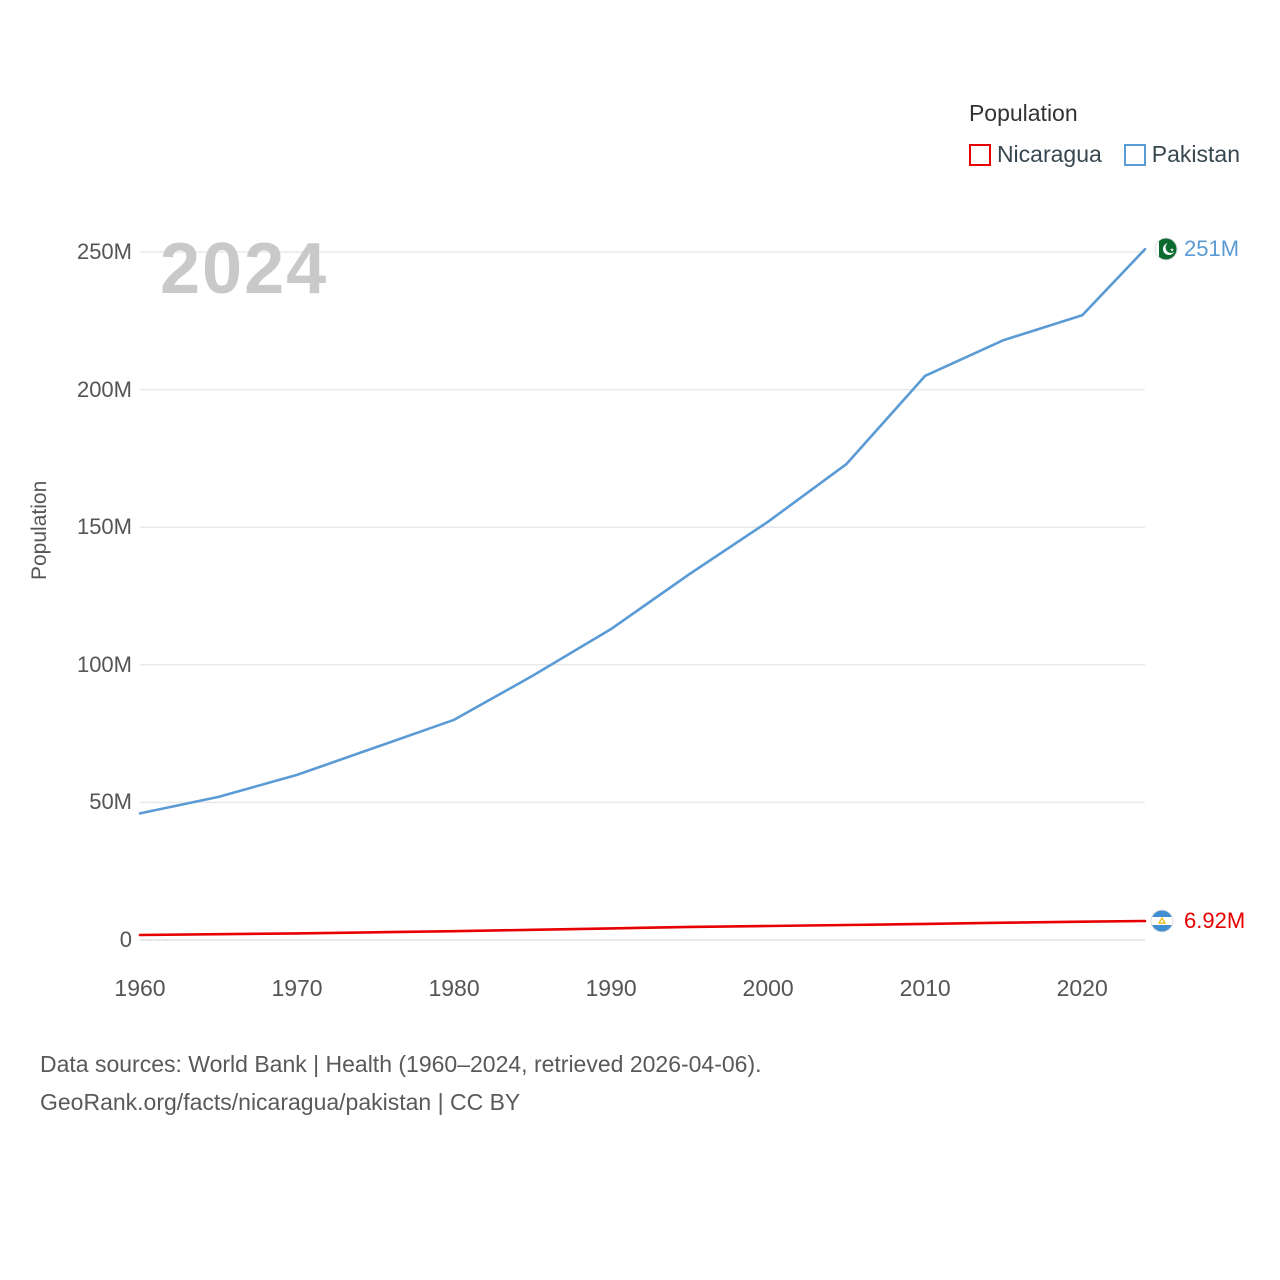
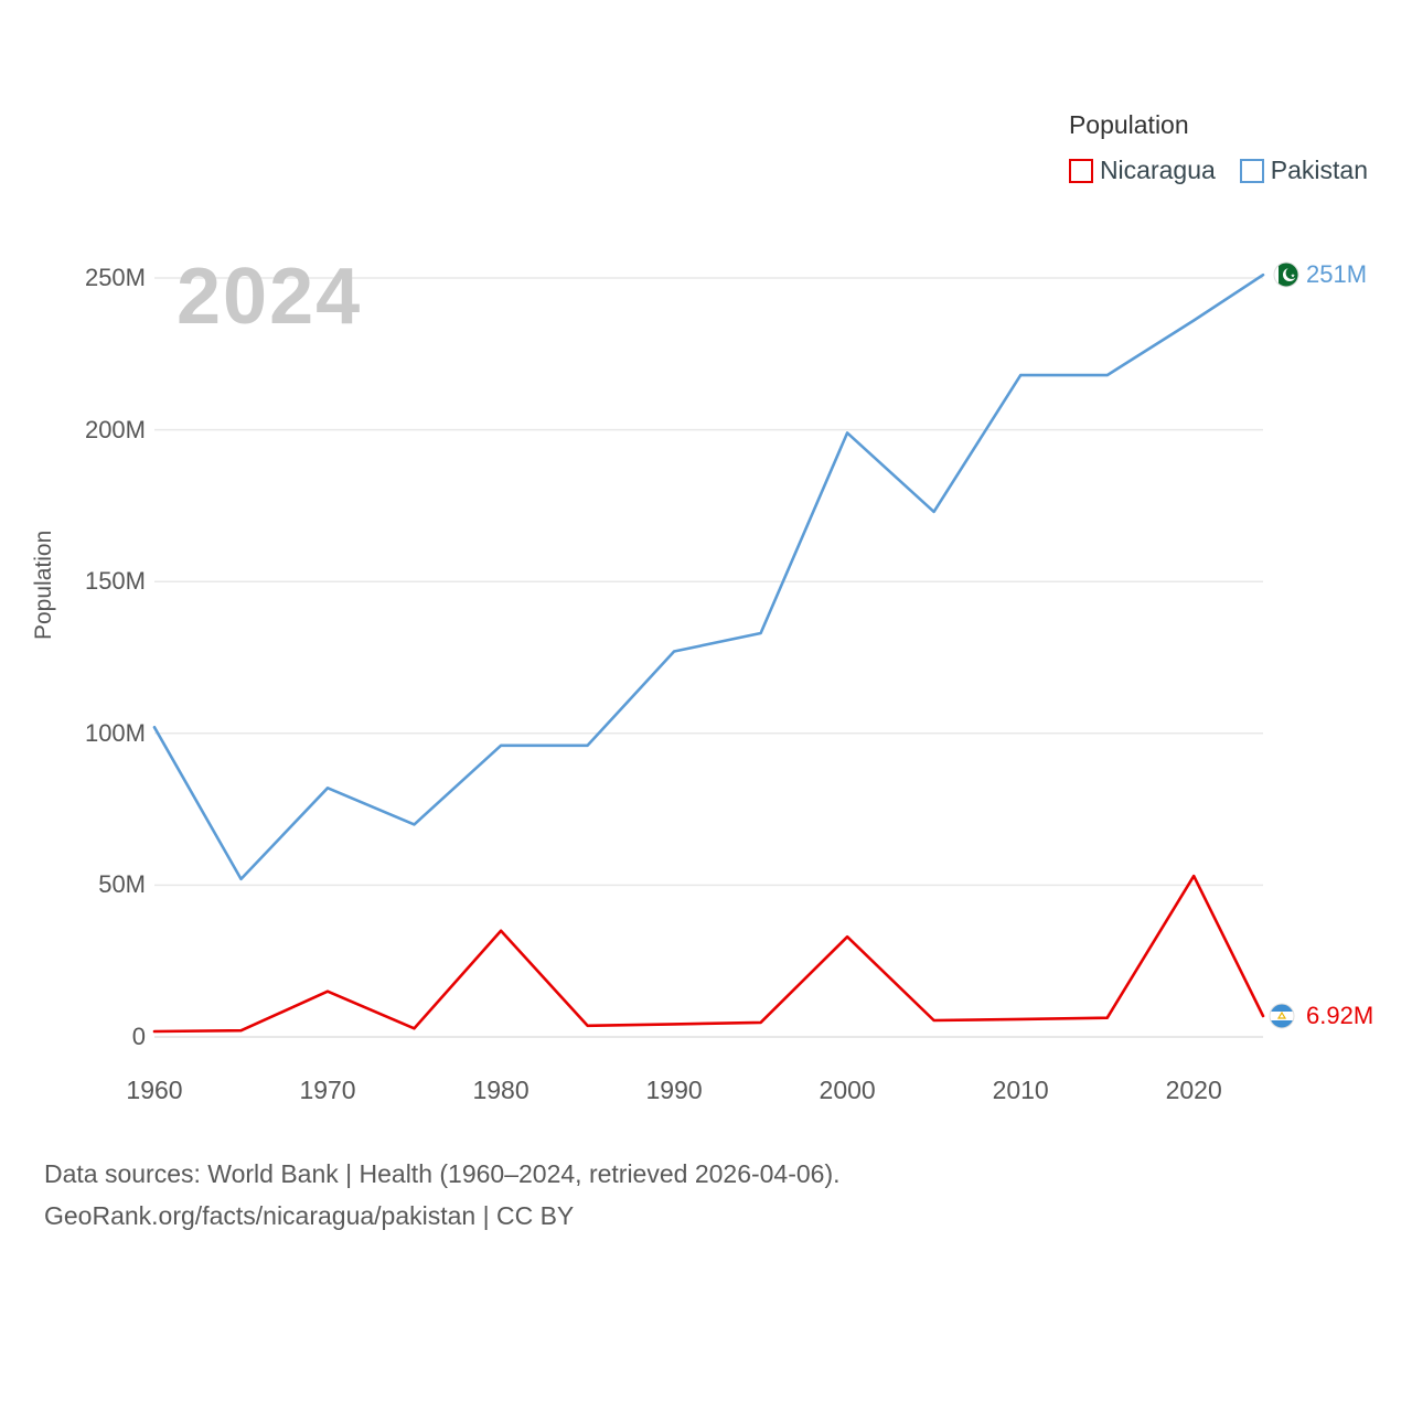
Pakistan/1960: 46M -> 102M
Nicaragua/1970: 2M -> 15M
Pakistan/1970: 60M -> 82M
Nicaragua/1980: 3M -> 35M
Pakistan/1980: 80M -> 96M
Pakistan/1990: 113M -> 127M
Nicaragua/2000: 5M -> 33M
Pakistan/2000: 152M -> 199M
Pakistan/2010: 205M -> 218M
Nicaragua/2020: 7M -> 53M
Pakistan/2020: 227M -> 236M
